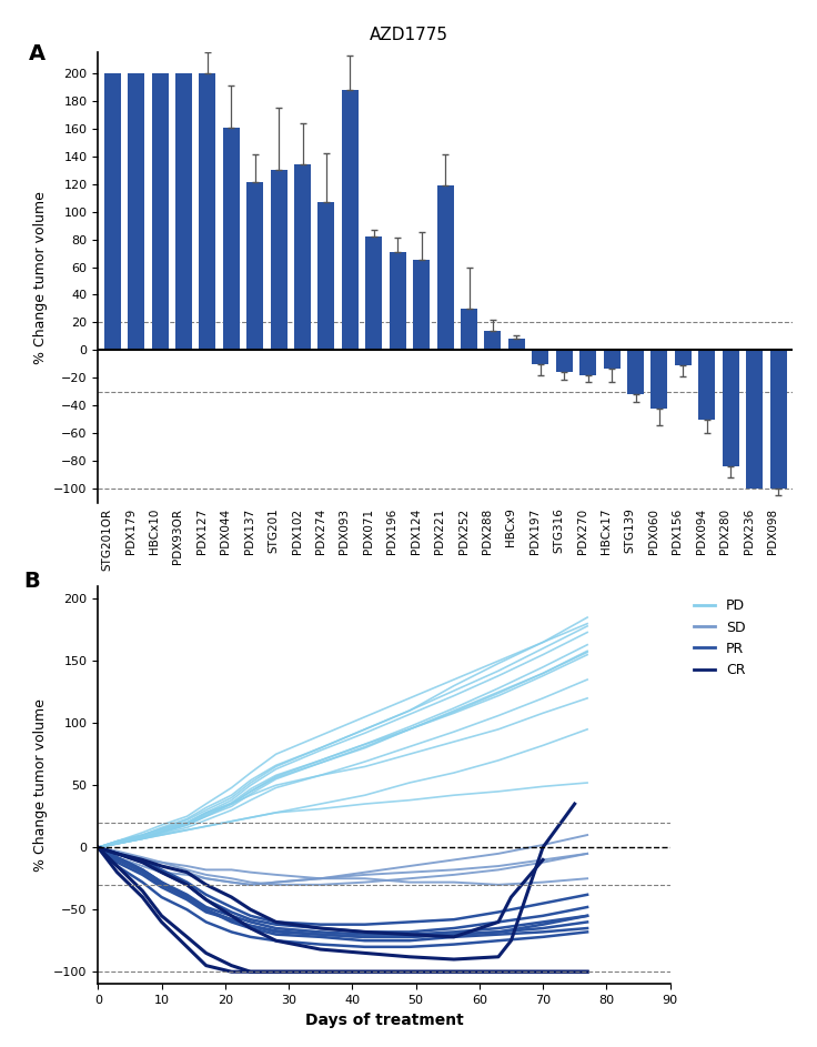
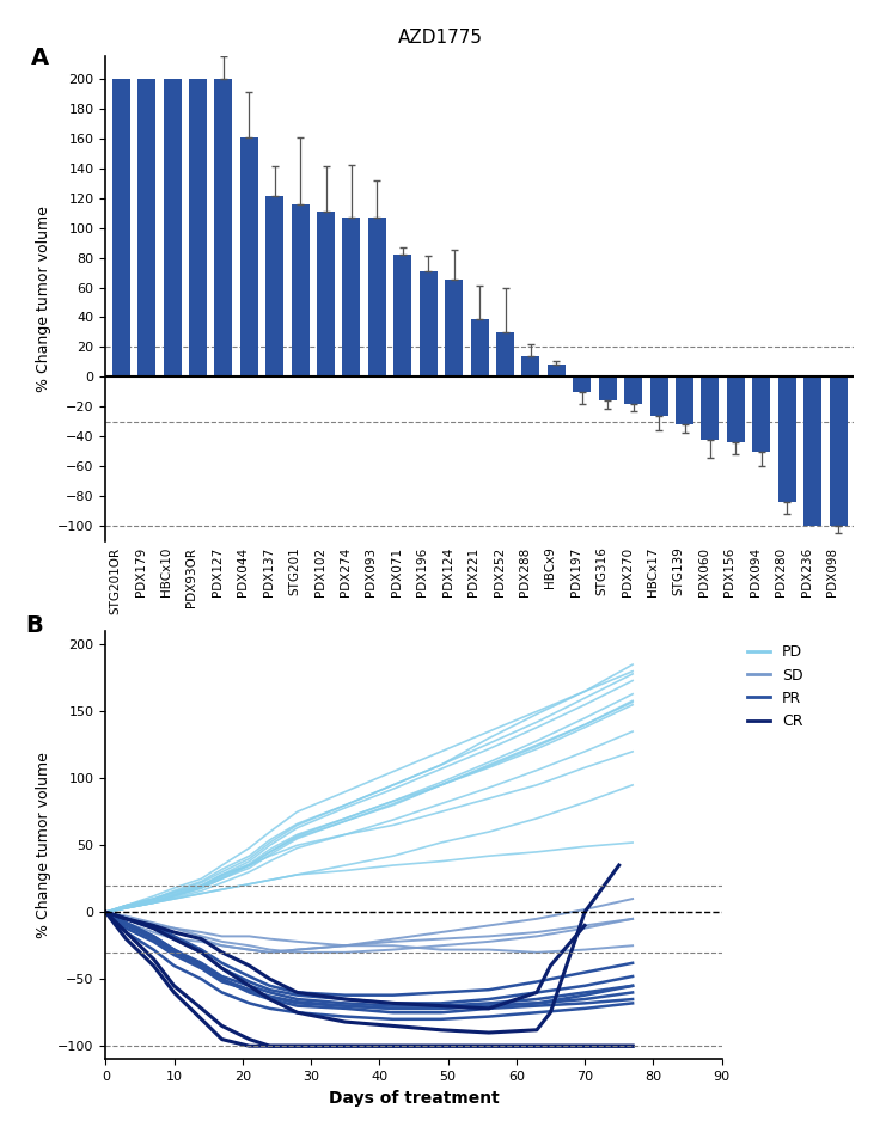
STG201: 130 -> 116
PDX102: 134 -> 111
PDX093: 188 -> 107
PDX221: 119 -> 39
HBCx17: -13 -> -26
PDX156: -11 -> -44
